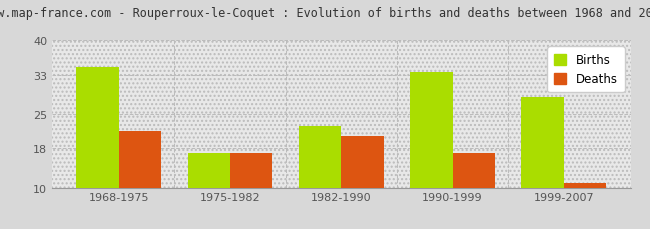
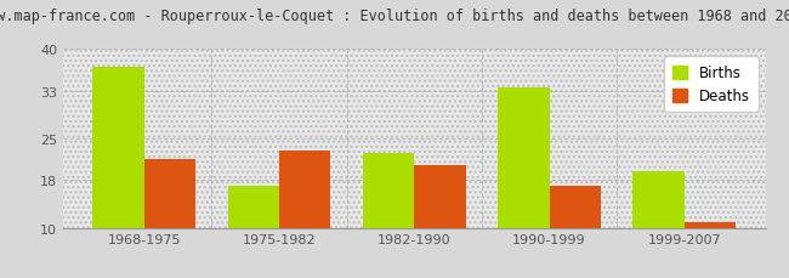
Births/1968-1975: 34.5 -> 37.0
Deaths/1975-1982: 17.0 -> 23.0
Births/1999-2007: 28.5 -> 19.5
